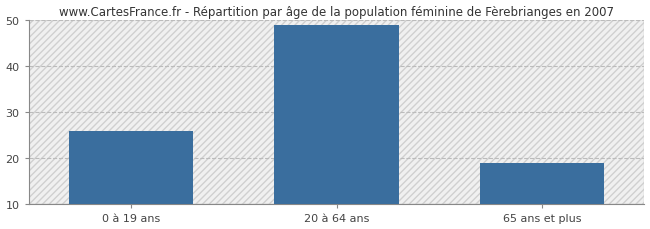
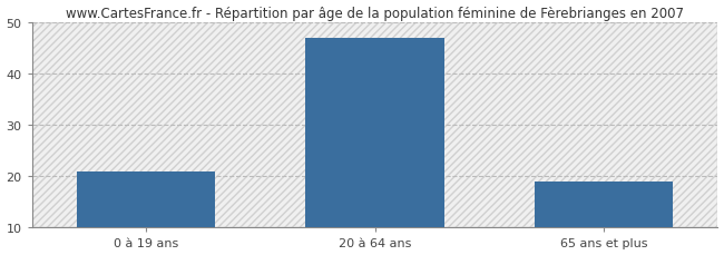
0 à 19 ans: 26 -> 21
20 à 64 ans: 49 -> 47
